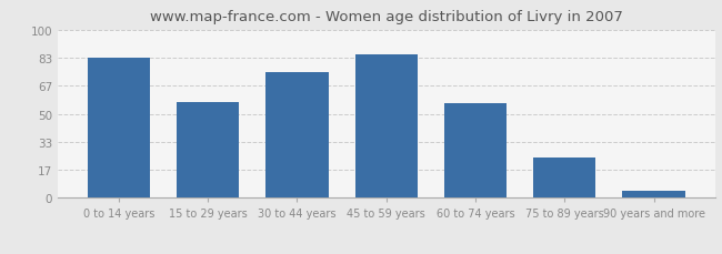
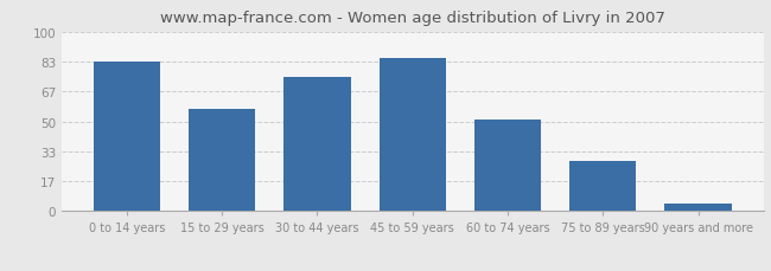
60 to 74 years: 56 -> 51
75 to 89 years: 24 -> 28
